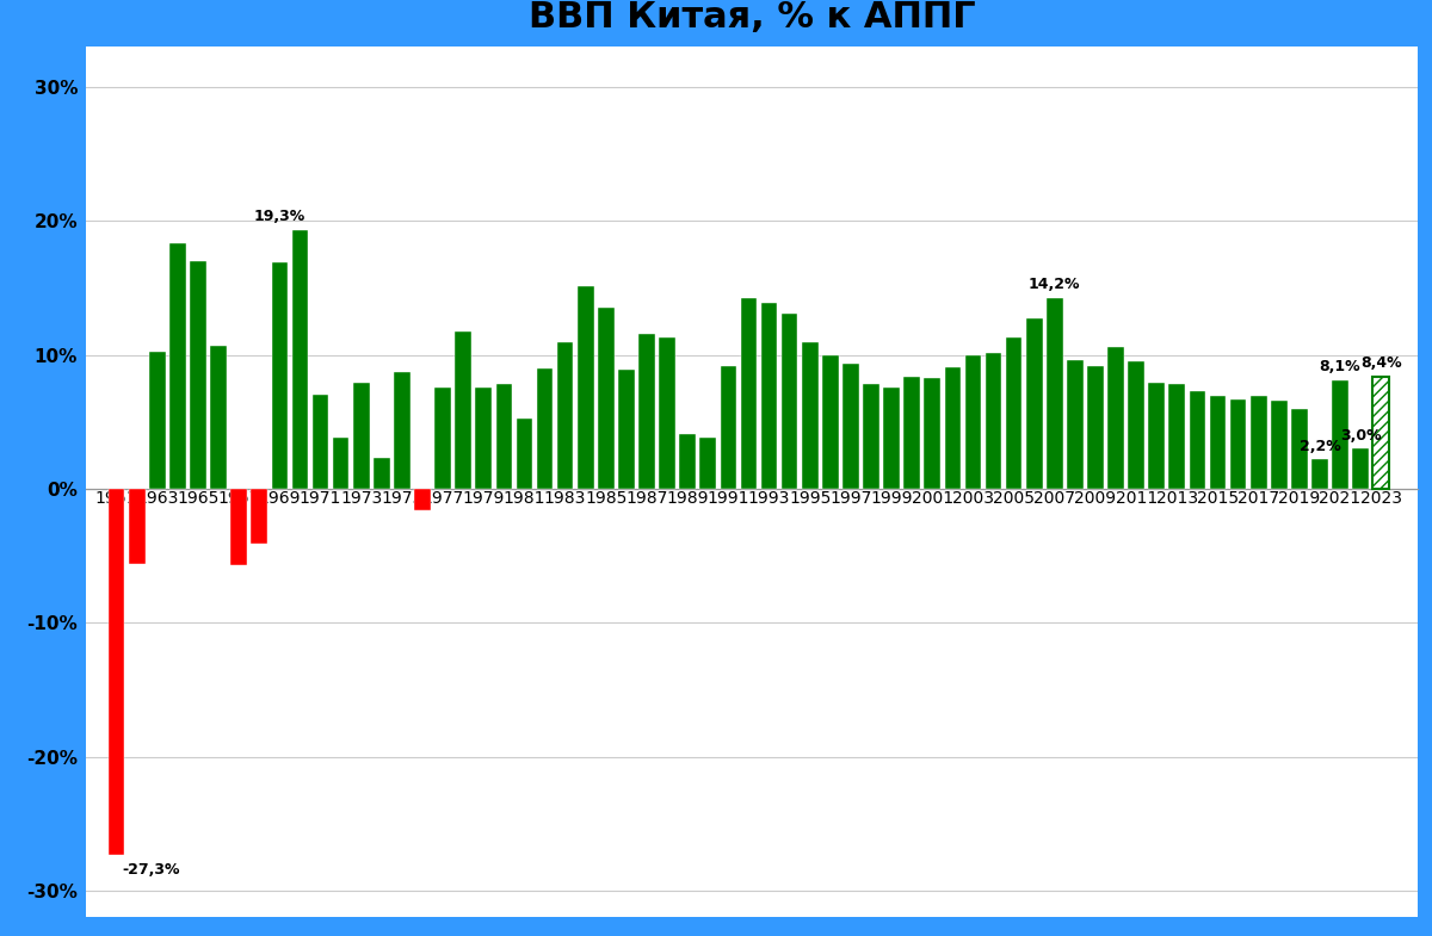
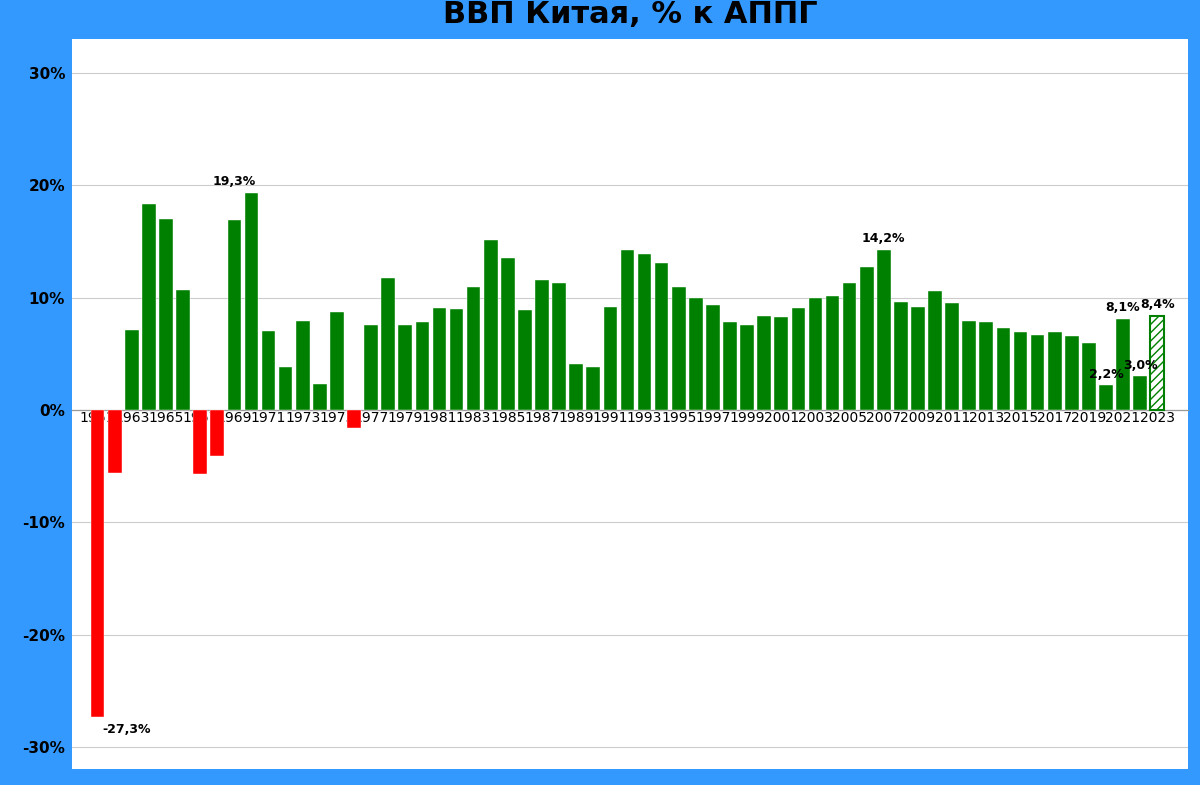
1963: 10.2% -> 7.1%
1981: 5.2% -> 9.1%
